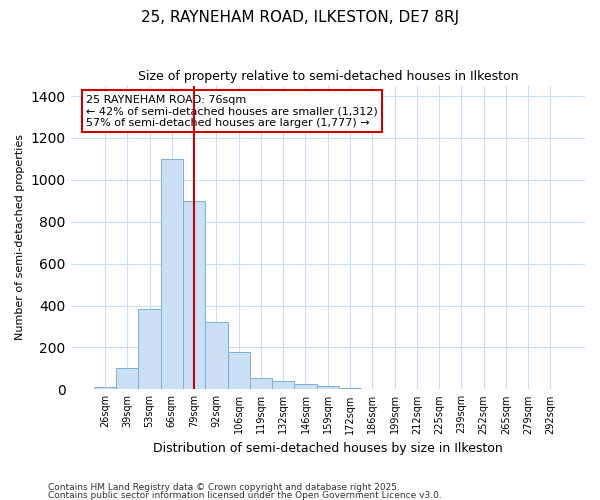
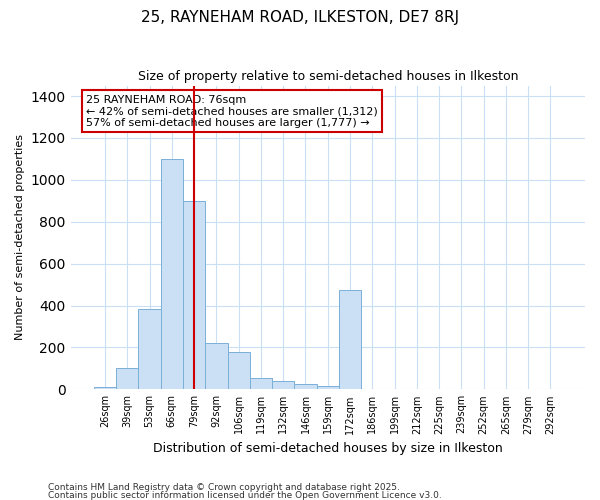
92sqm: 320 -> 220
172sqm: 5 -> 475
